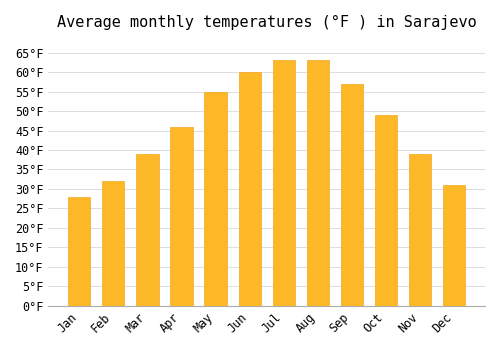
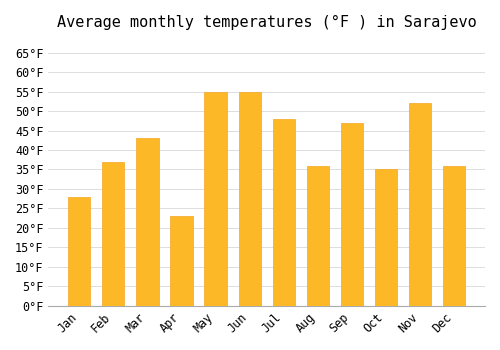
Feb: 32°F -> 37°F
Mar: 39°F -> 43°F
Apr: 46°F -> 23°F
Jun: 60°F -> 55°F
Jul: 63°F -> 48°F
Aug: 63°F -> 36°F
Sep: 57°F -> 47°F
Oct: 49°F -> 35°F
Nov: 39°F -> 52°F
Dec: 31°F -> 36°F
